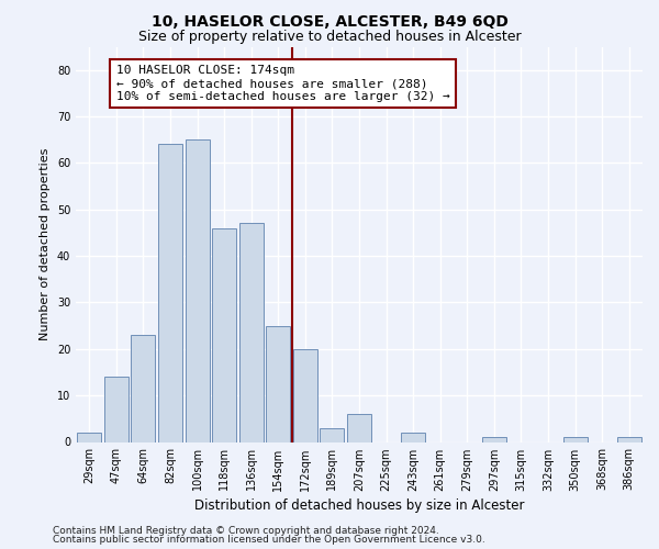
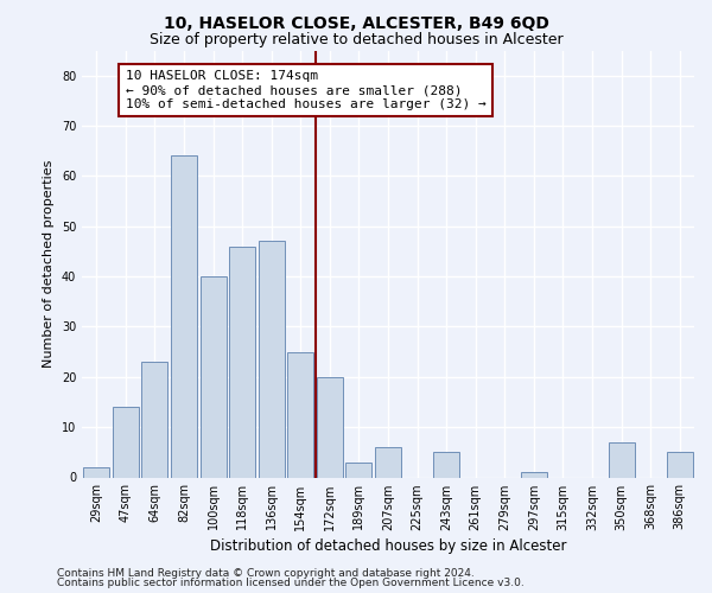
100sqm: 65 -> 40
243sqm: 2 -> 5
350sqm: 1 -> 7
386sqm: 1 -> 5
